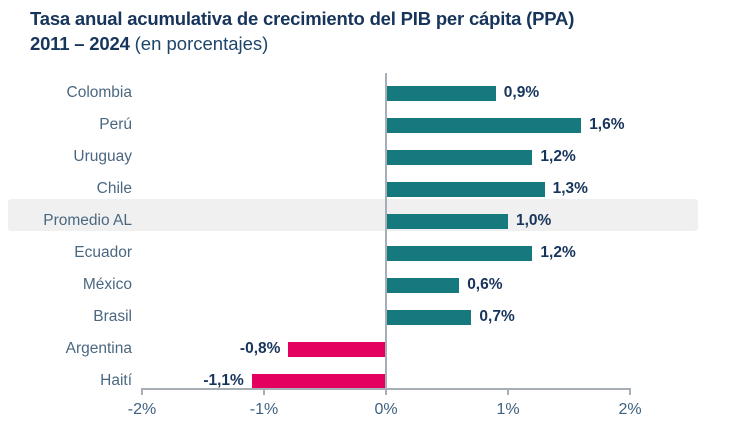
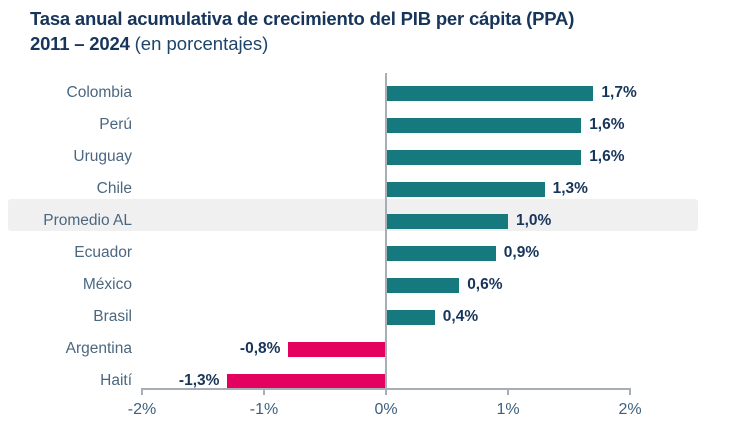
Colombia: 0,9% -> 1,7%
Uruguay: 1,2% -> 1,6%
Ecuador: 1,2% -> 0,9%
Brasil: 0,7% -> 0,4%
Haití: -1,1% -> -1,3%
